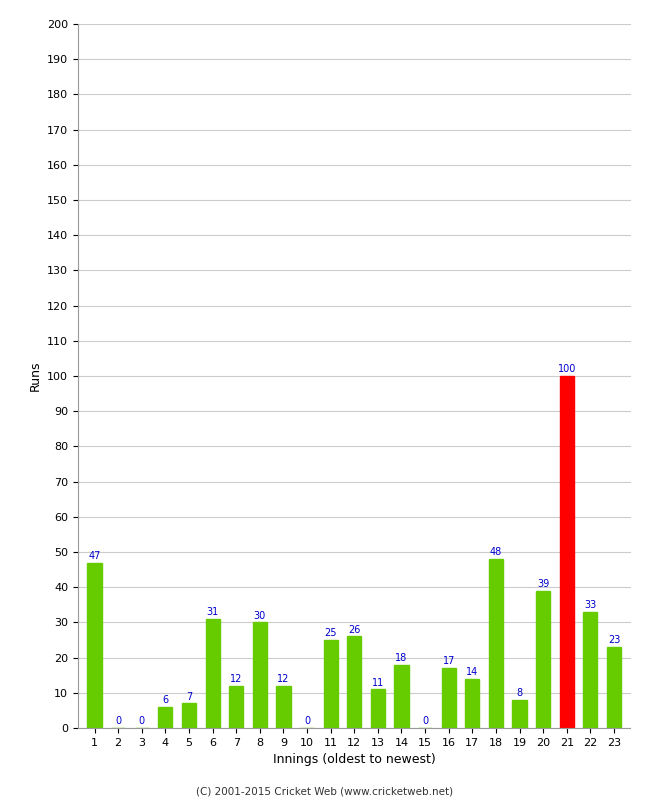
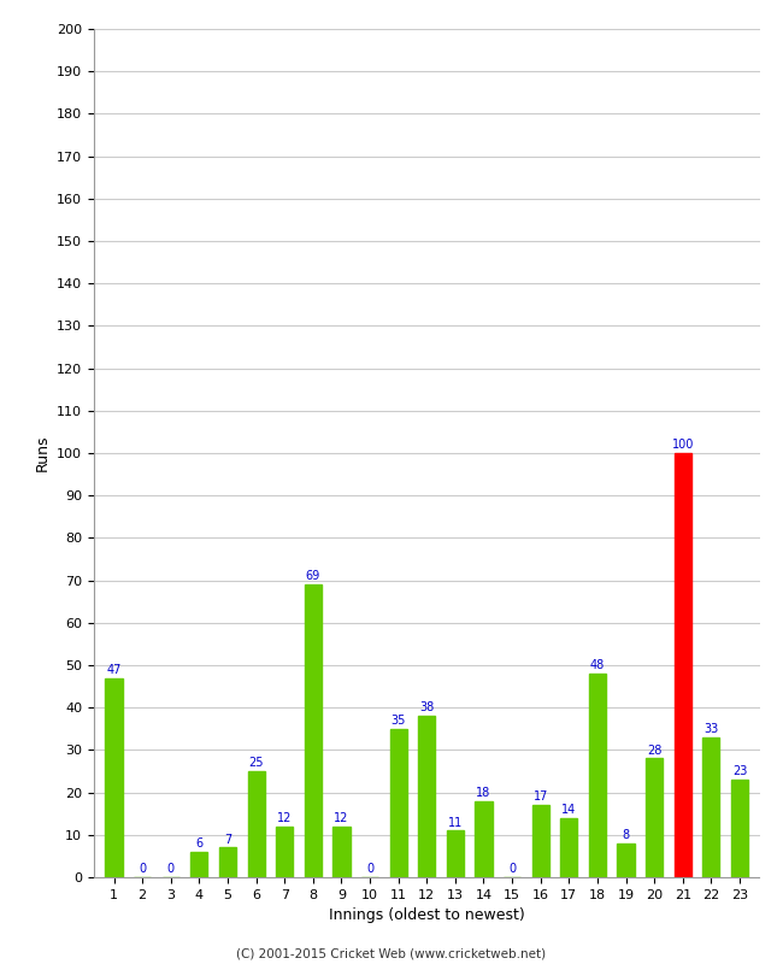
6: 31 -> 25
8: 30 -> 69
11: 25 -> 35
12: 26 -> 38
20: 39 -> 28
